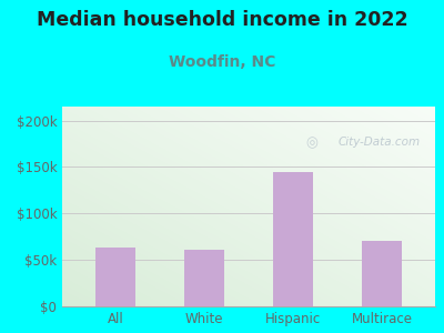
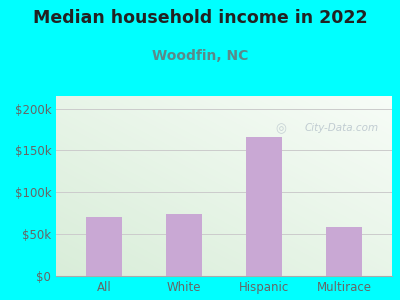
All: $63k -> $70k
White: $61k -> $74k
Hispanic: $145k -> $166k
Multirace: $70k -> $58k
